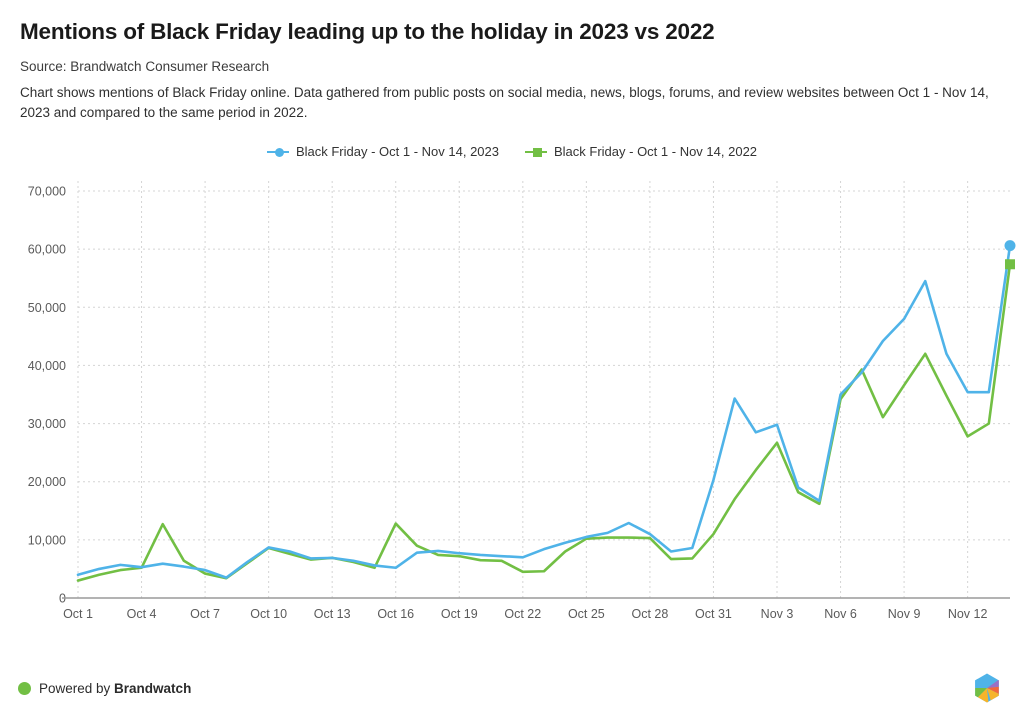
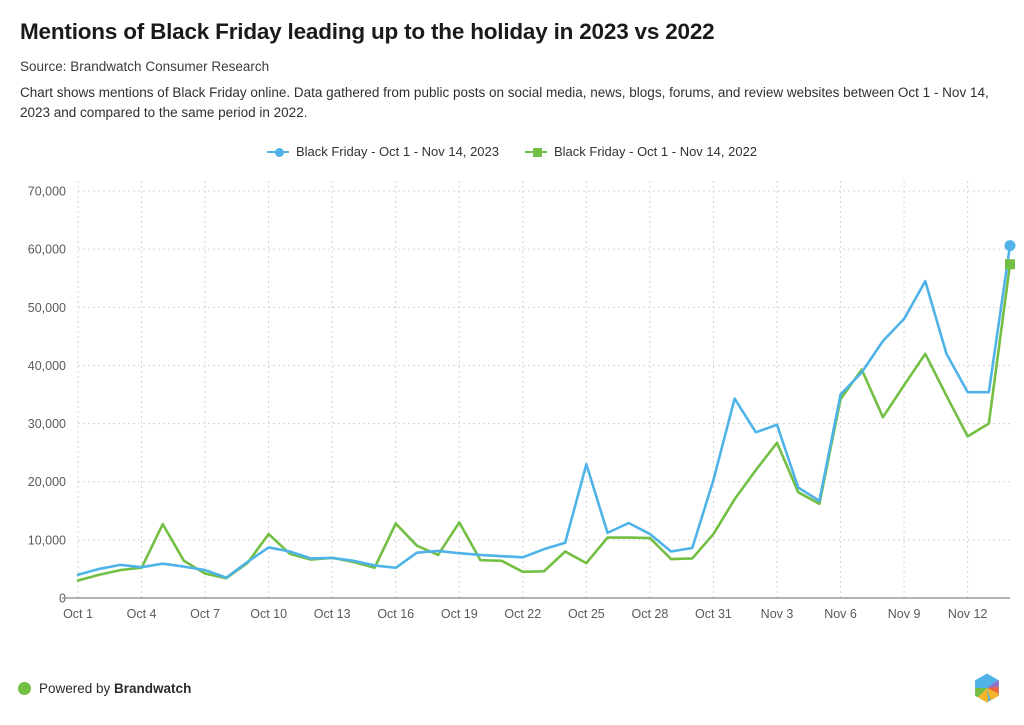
Black Friday - Oct 1 - Nov 14, 2022/Oct 10: 9000 -> 11000
Black Friday - Oct 1 - Nov 14, 2022/Oct 19: 7000 -> 13000
Black Friday - Oct 1 - Nov 14, 2023/Oct 25: 10000 -> 23000
Black Friday - Oct 1 - Nov 14, 2022/Oct 25: 10000 -> 6000
